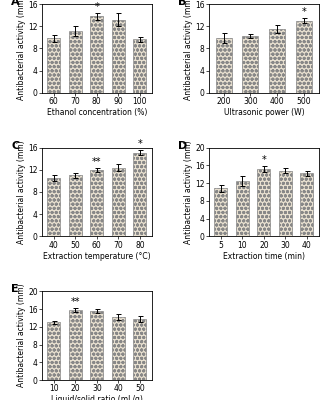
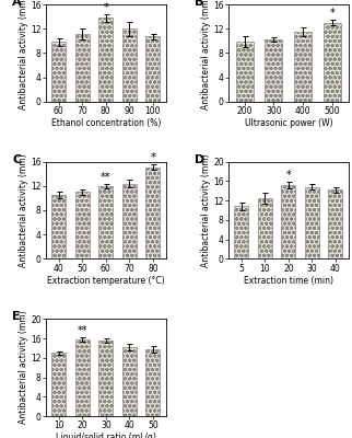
90: 13.2 -> 12.0
100: 9.6 -> 10.7
